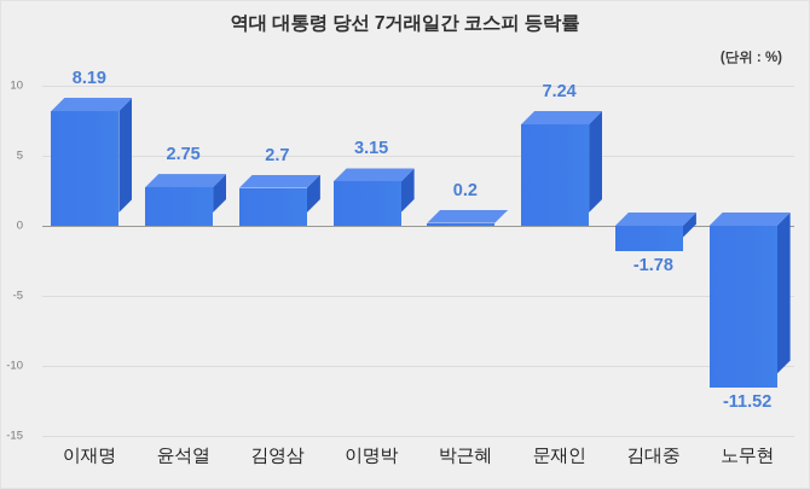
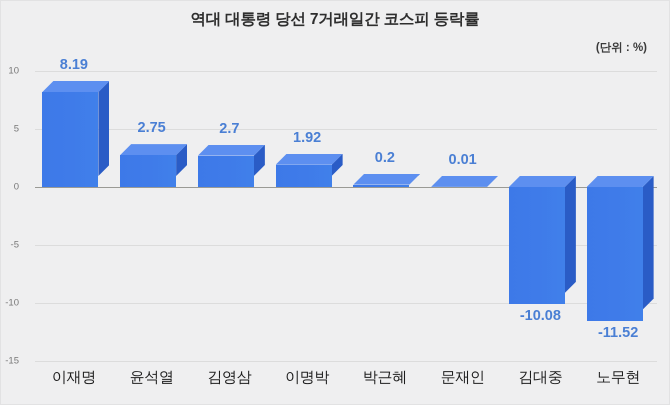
이명박: 3.15 -> 1.92
문재인: 7.24 -> 0.01
김대중: -1.78 -> -10.08
